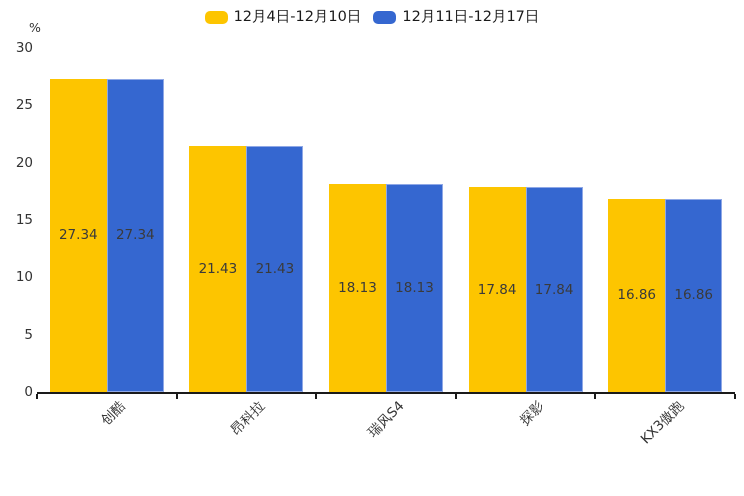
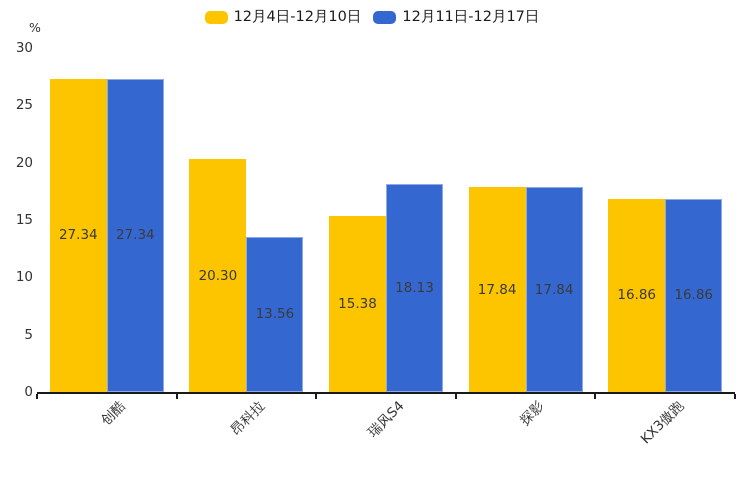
12月4日-12月10日/昂科拉: 21.43 -> 20.30
12月11日-12月17日/昂科拉: 21.43 -> 13.56
12月4日-12月10日/瑞风S4: 18.13 -> 15.38
